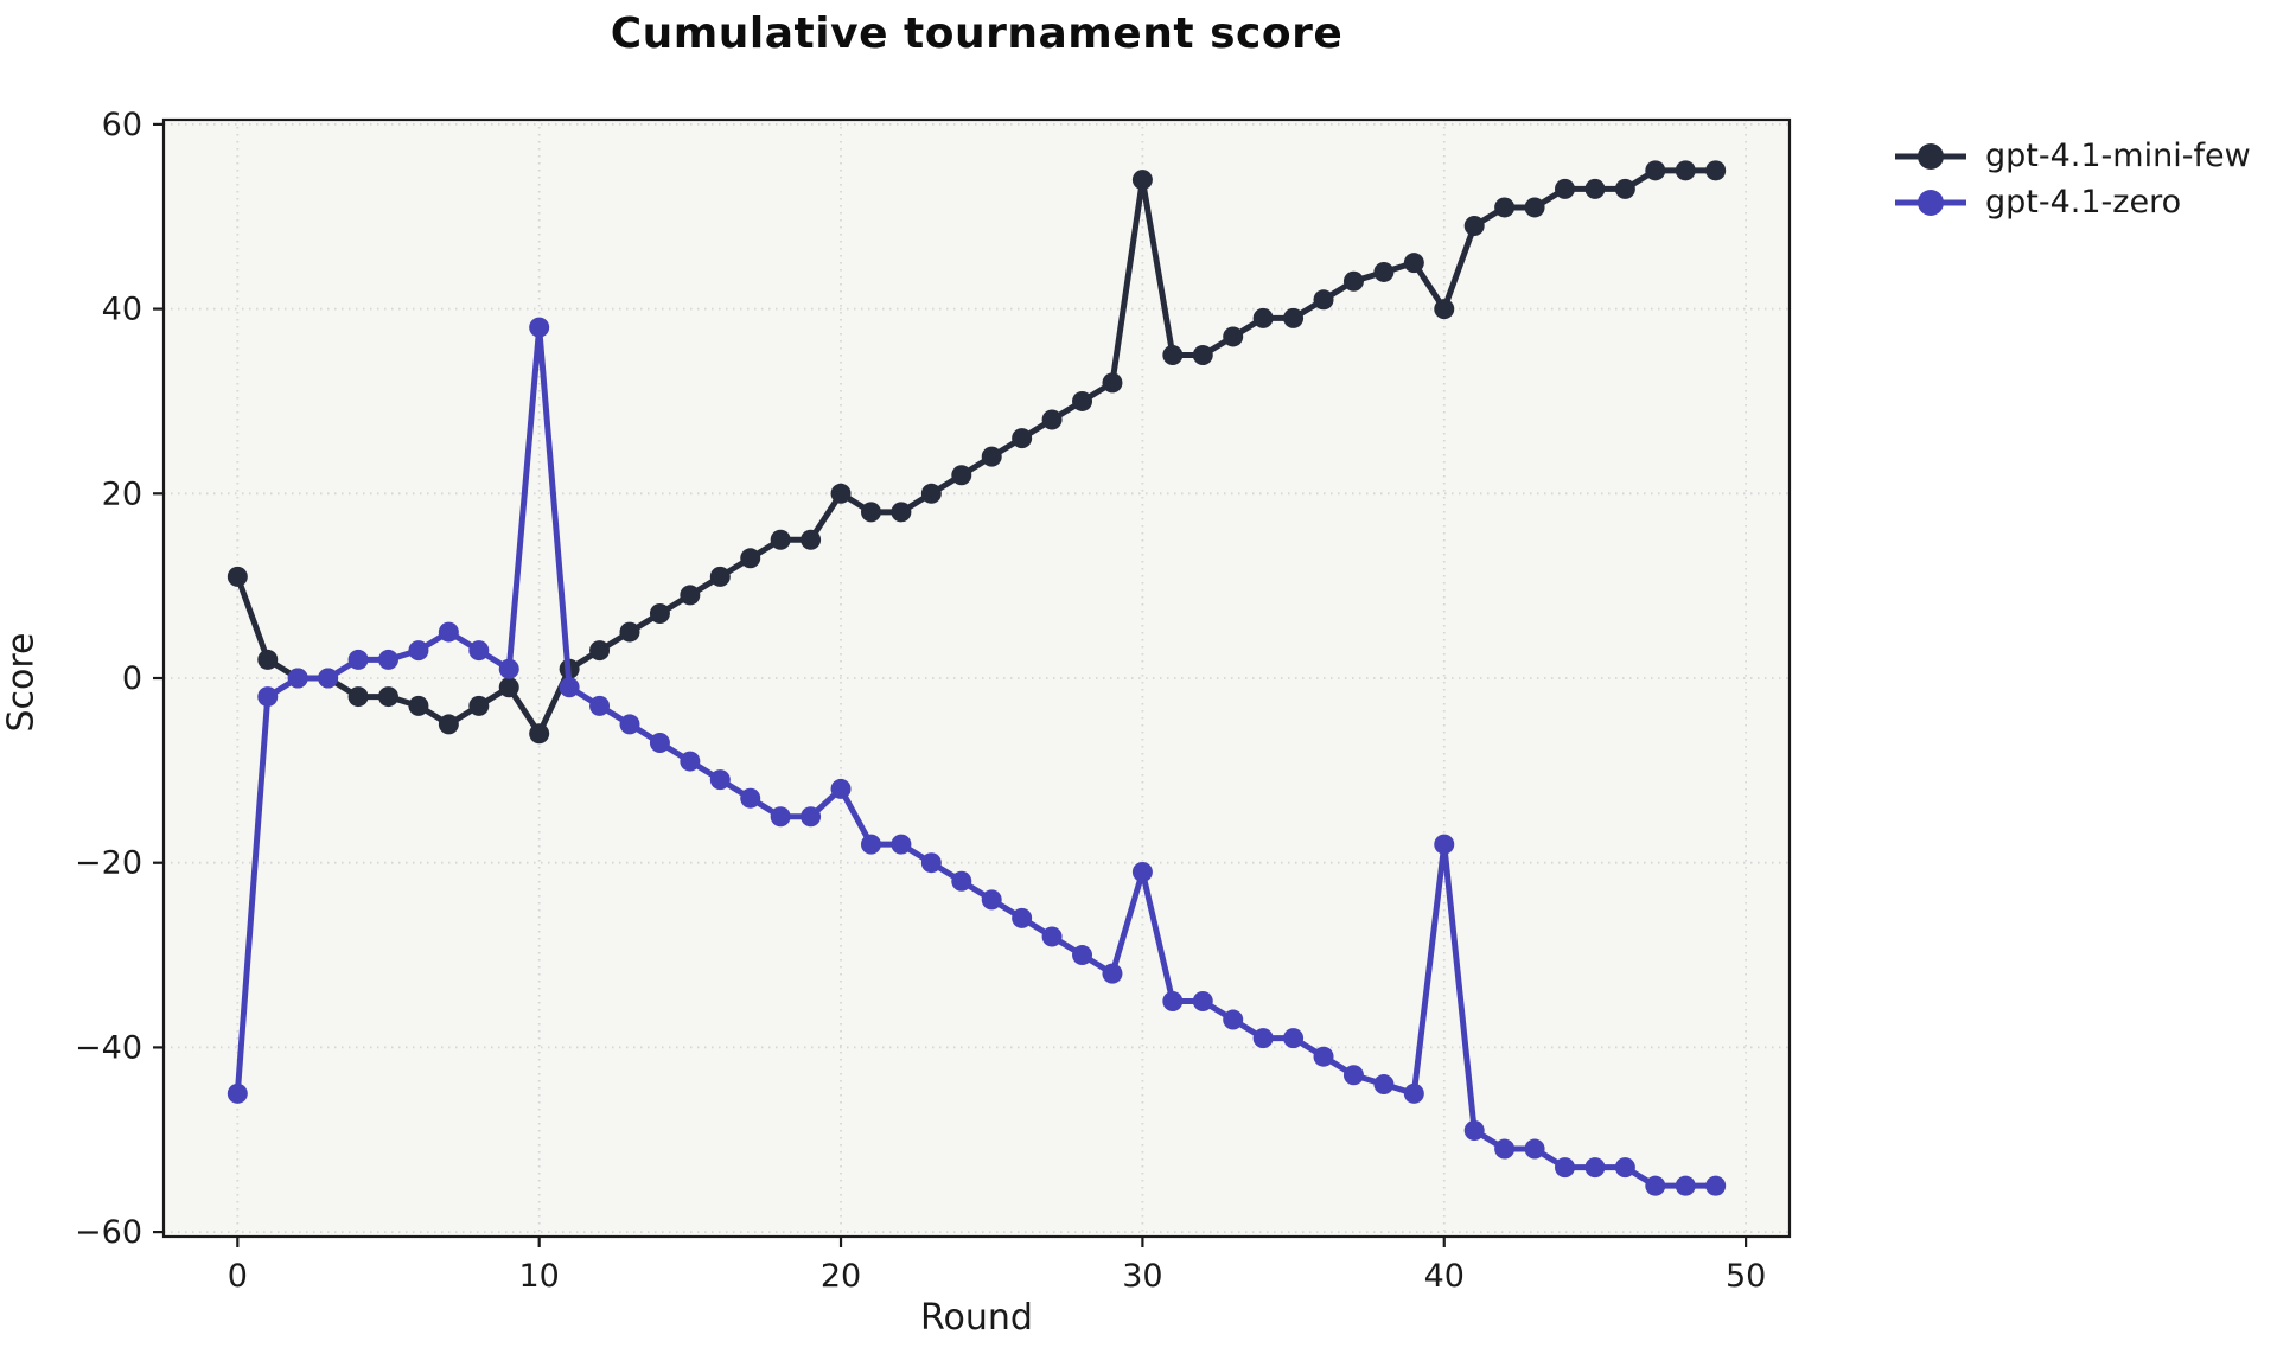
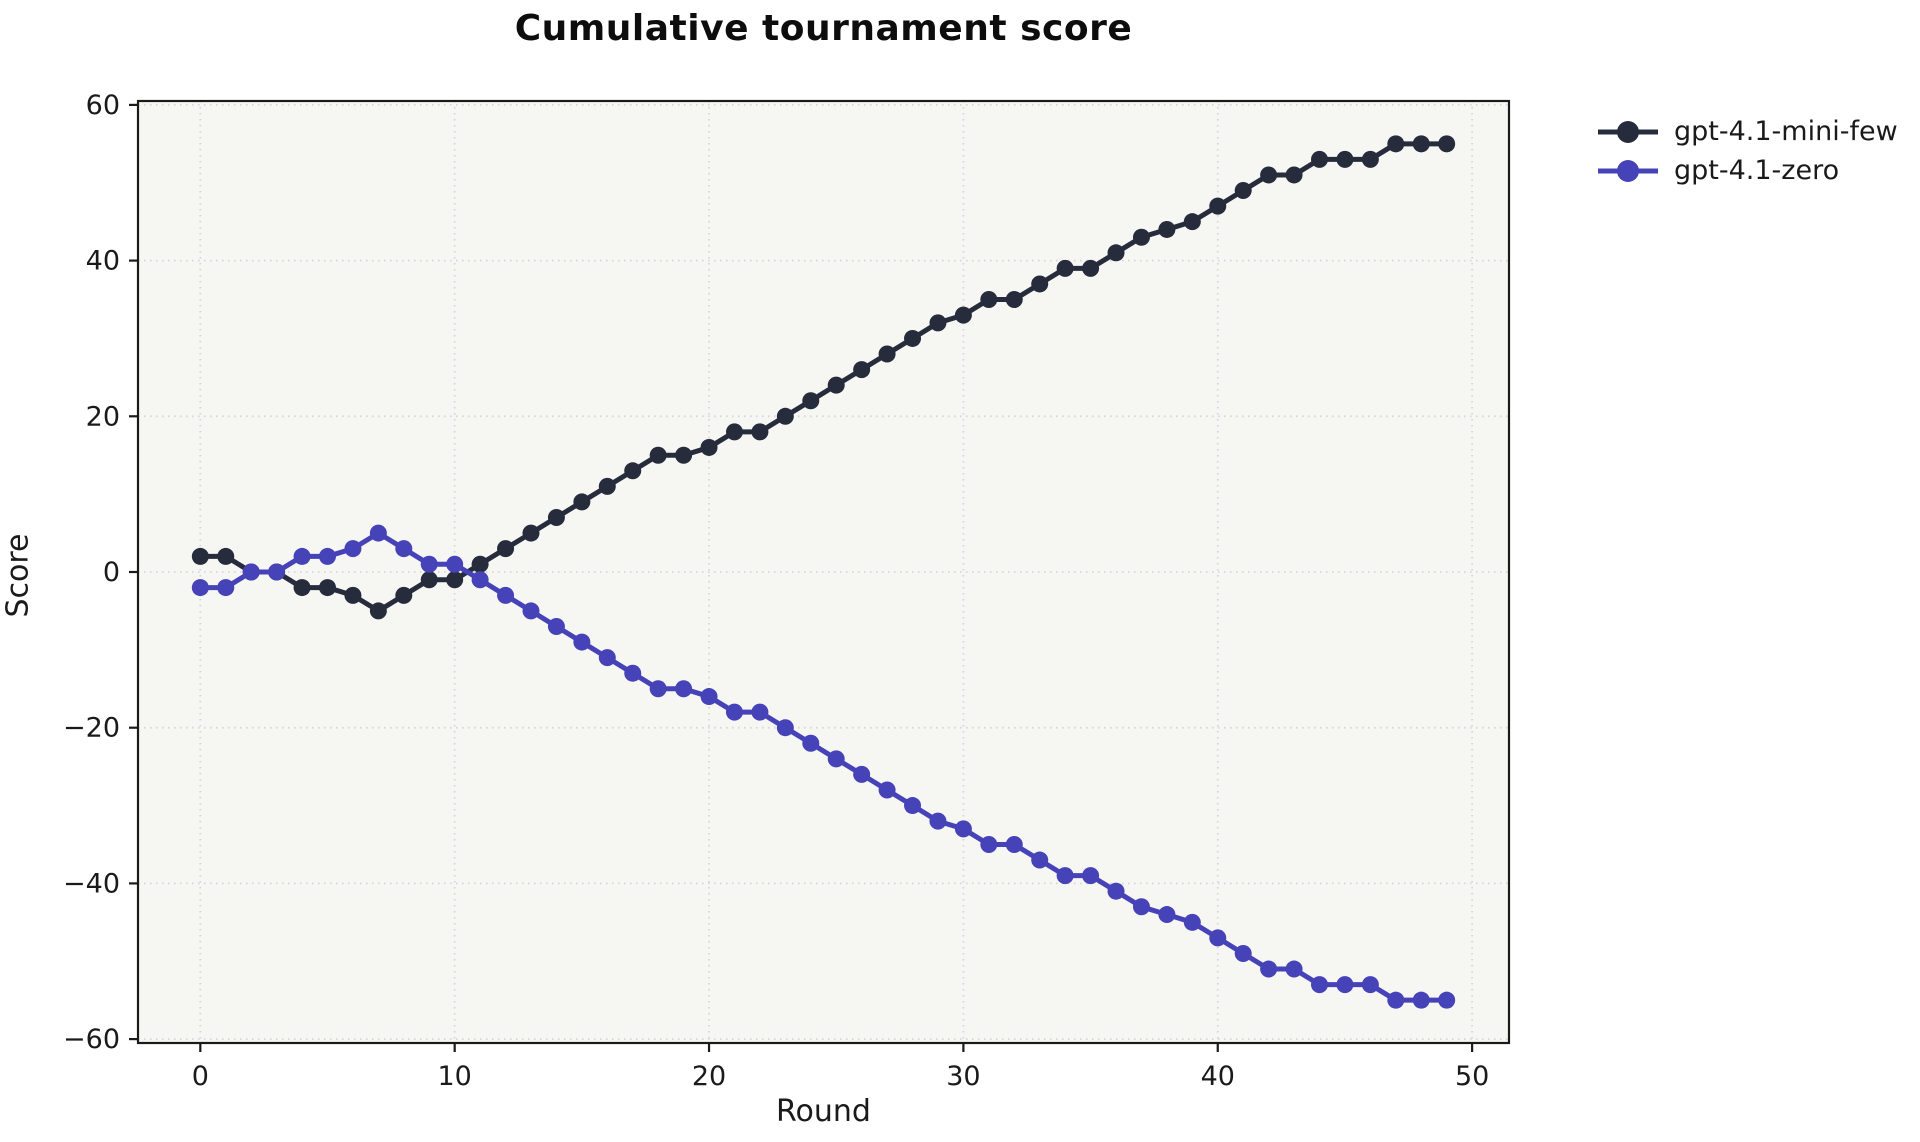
gpt-4.1-mini-few/0: 11 -> 2
gpt-4.1-zero/0: -45 -> -2
gpt-4.1-mini-few/10: -6 -> -1
gpt-4.1-zero/10: 38 -> 1
gpt-4.1-mini-few/20: 20 -> 16
gpt-4.1-zero/20: -12 -> -16
gpt-4.1-mini-few/30: 54 -> 33
gpt-4.1-zero/30: -21 -> -33
gpt-4.1-mini-few/40: 40 -> 47
gpt-4.1-zero/40: -18 -> -47
